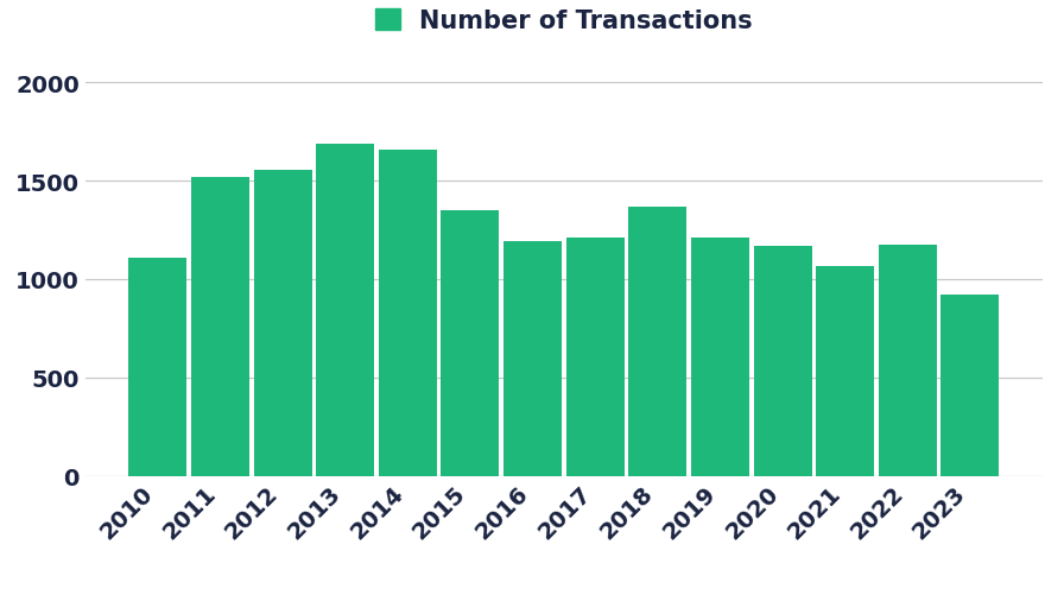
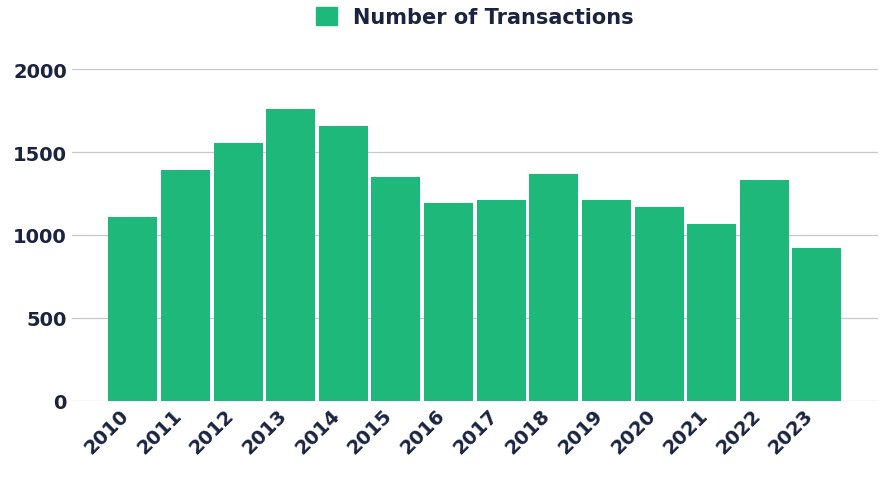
2011: 1520 -> 1390
2013: 1690 -> 1760
2022: 1180 -> 1330
